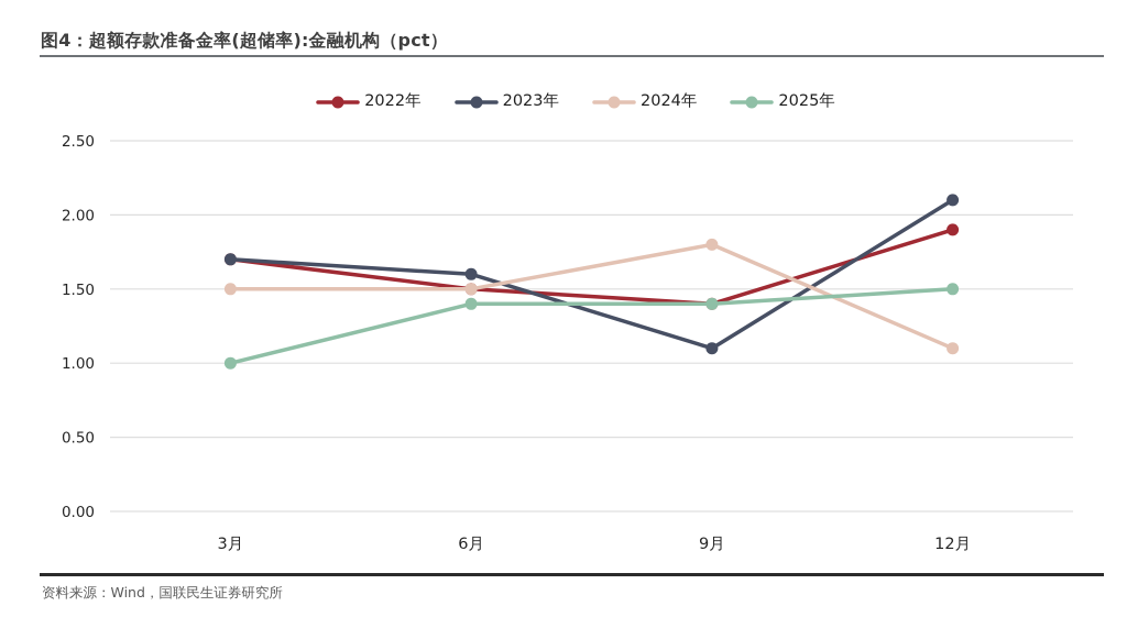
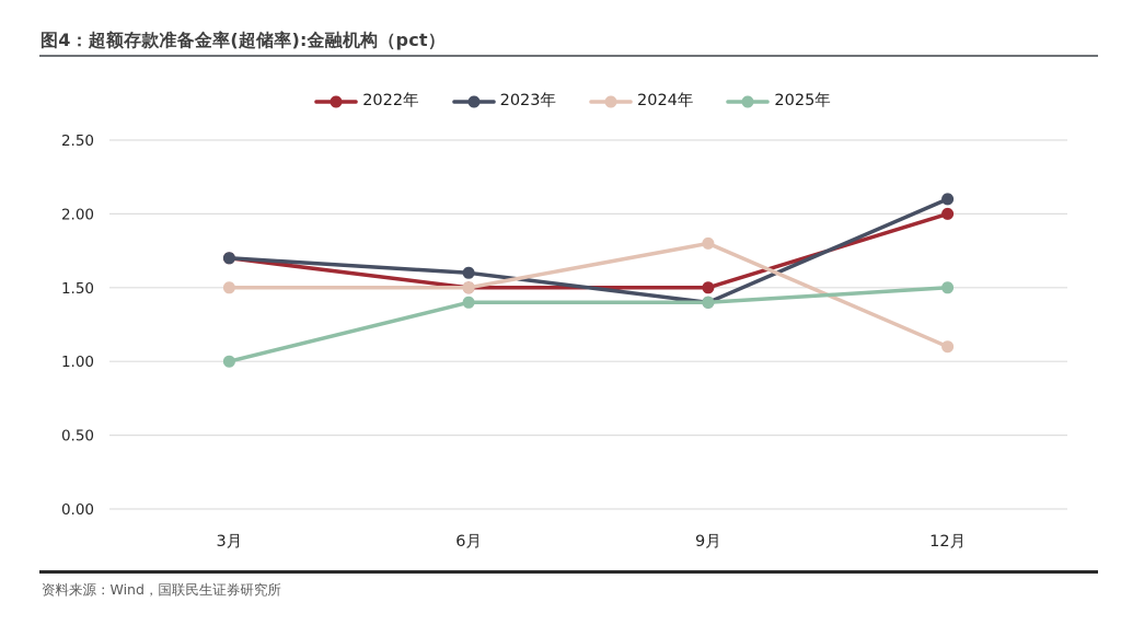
2022年/9月: 1.4 -> 1.5
2023年/9月: 1.1 -> 1.4
2022年/12月: 1.9 -> 2.0
